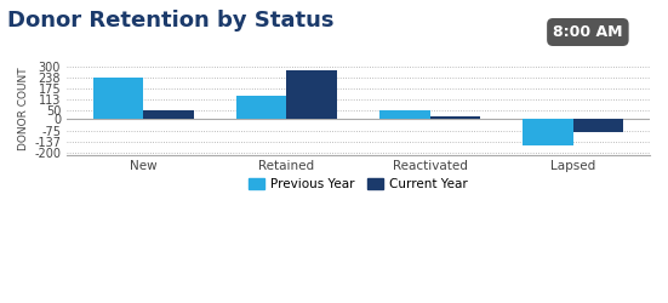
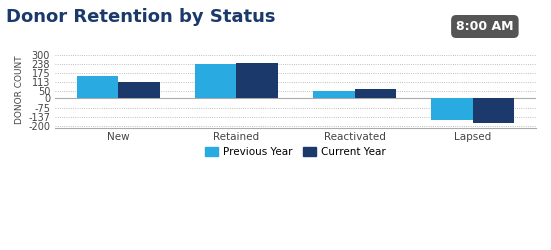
Previous Year/New: 240 -> 160
Current Year/New: 50 -> 110
Previous Year/Retained: 130 -> 240
Current Year/Retained: 280 -> 240
Current Year/Reactivated: 10 -> 60
Current Year/Lapsed: -80 -> -180
